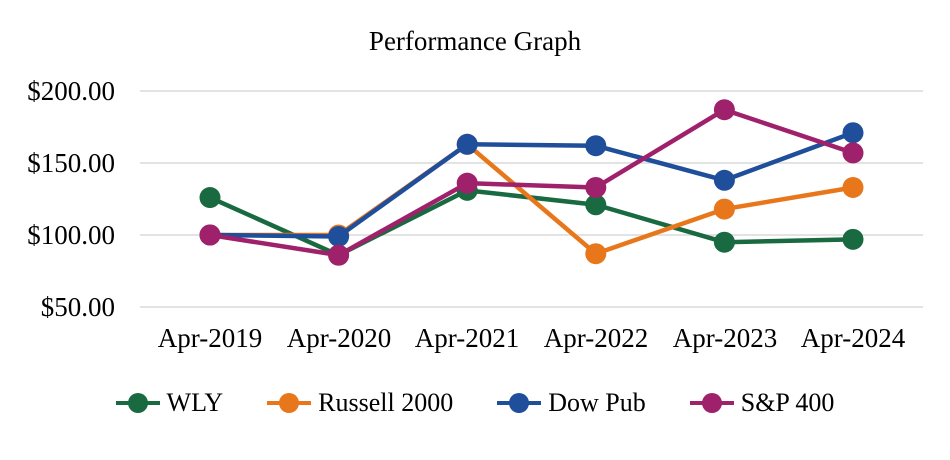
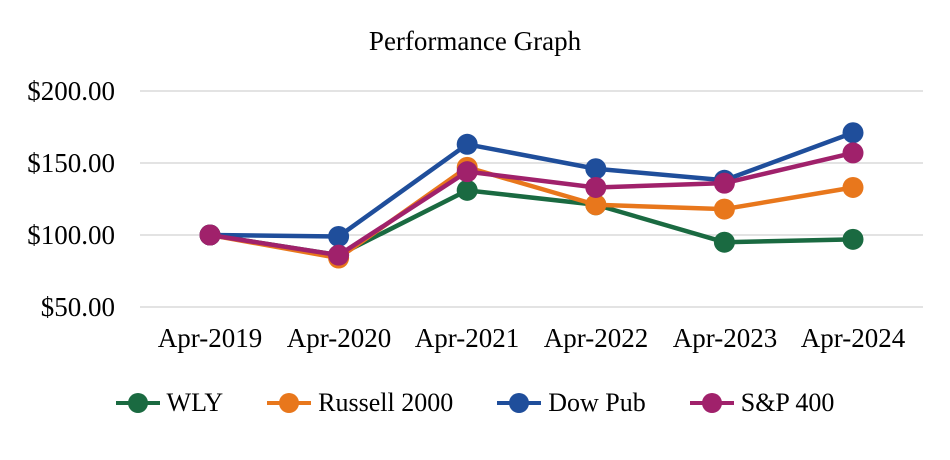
WLY/Apr-2019: $126 -> $100
Russell 2000/Apr-2020: $100 -> $84
Russell 2000/Apr-2021: $163 -> $147
S&P 400/Apr-2021: $136 -> $144
Russell 2000/Apr-2022: $87 -> $121
Dow Pub/Apr-2022: $162 -> $146
S&P 400/Apr-2023: $187 -> $136
